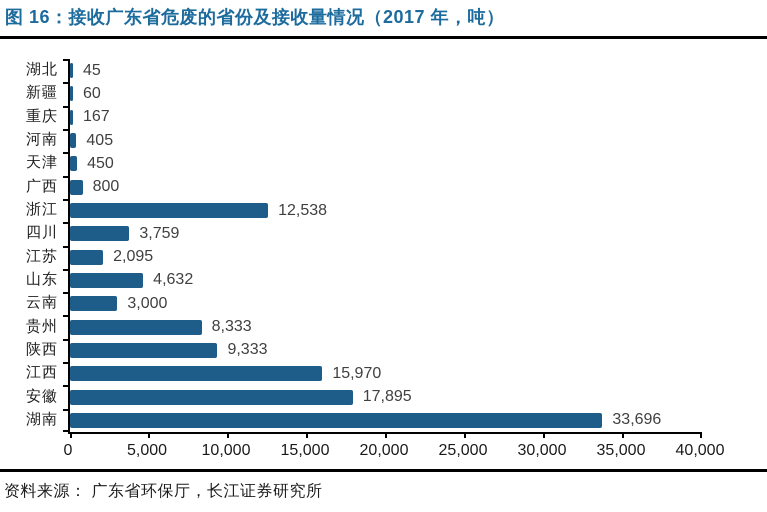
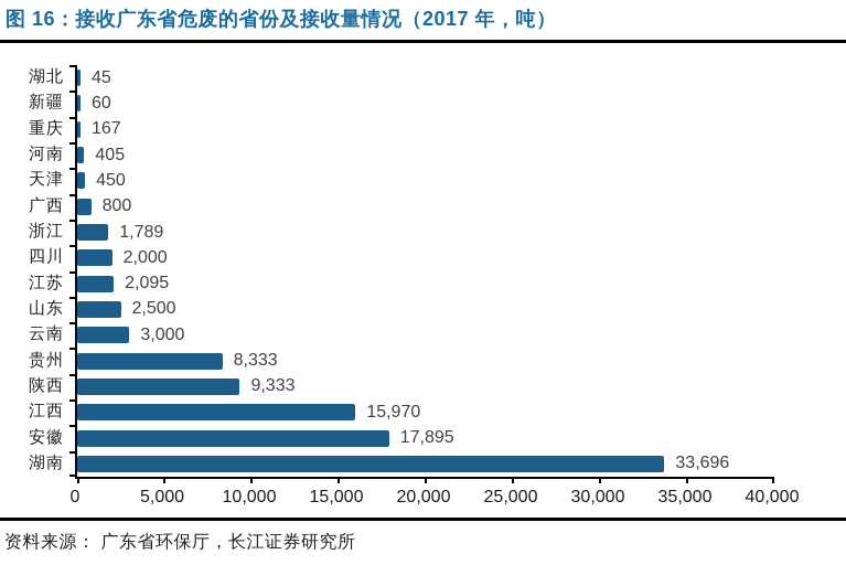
浙江: 12,538 -> 1,789
四川: 3,759 -> 2,000
山东: 4,632 -> 2,500
